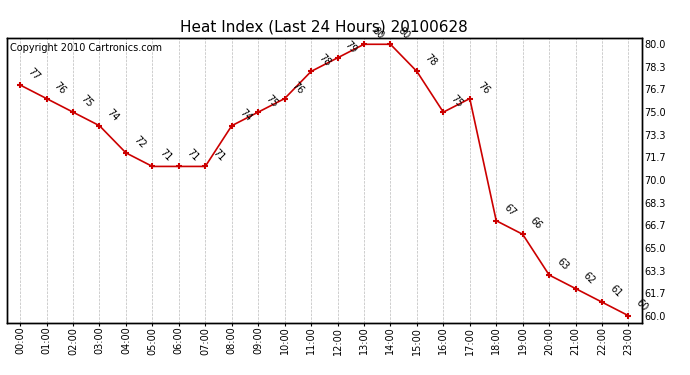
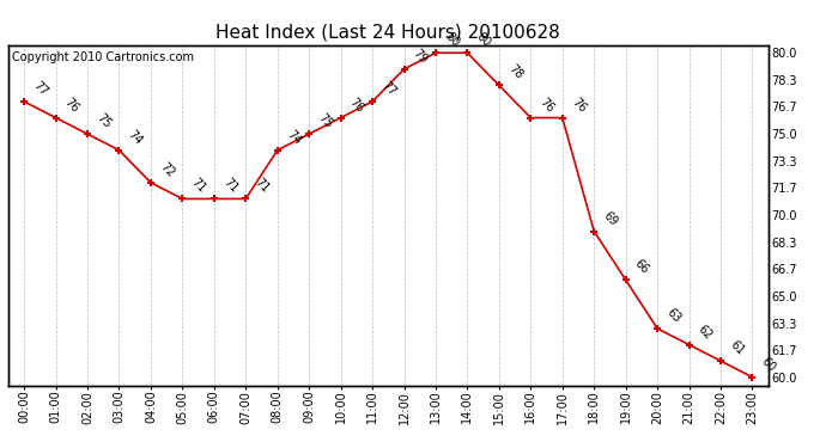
11:00: 78 -> 77
16:00: 75 -> 76
18:00: 67 -> 69
